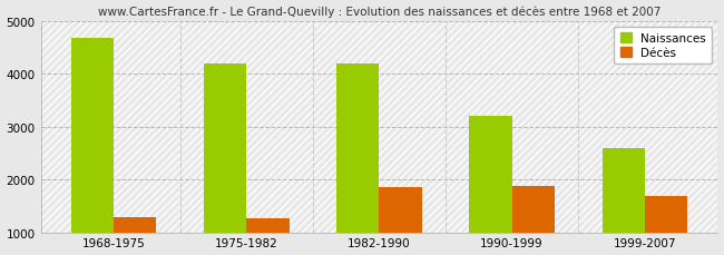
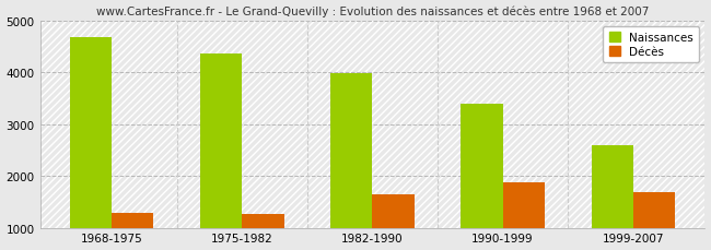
Naissances/1975-1982: 4200 -> 4370
Naissances/1982-1990: 4200 -> 3980
Décès/1982-1990: 1850 -> 1640
Naissances/1990-1999: 3200 -> 3390
